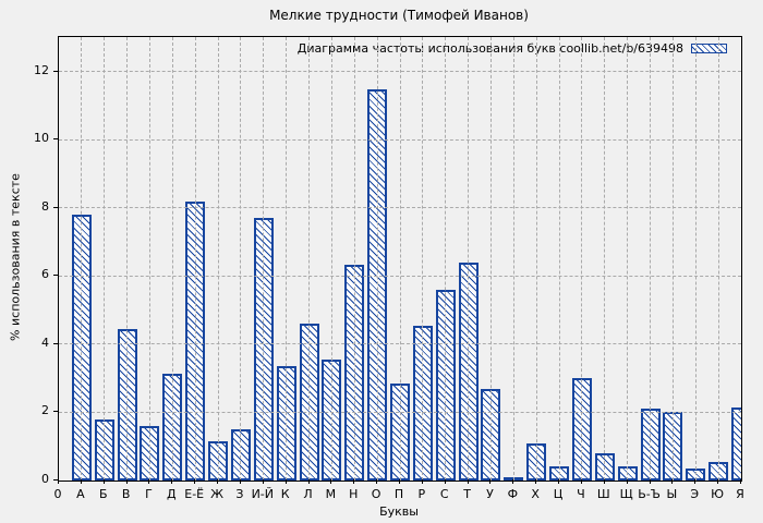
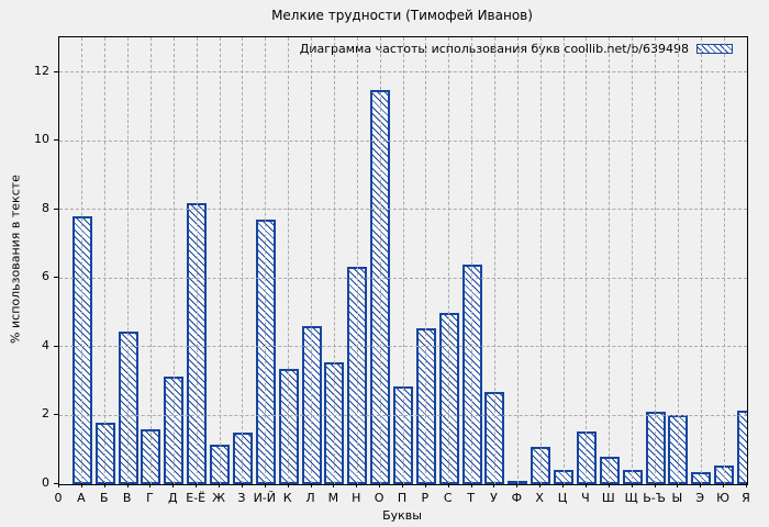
С: 5.6 -> 5.0
Ч: 3.0 -> 1.6
